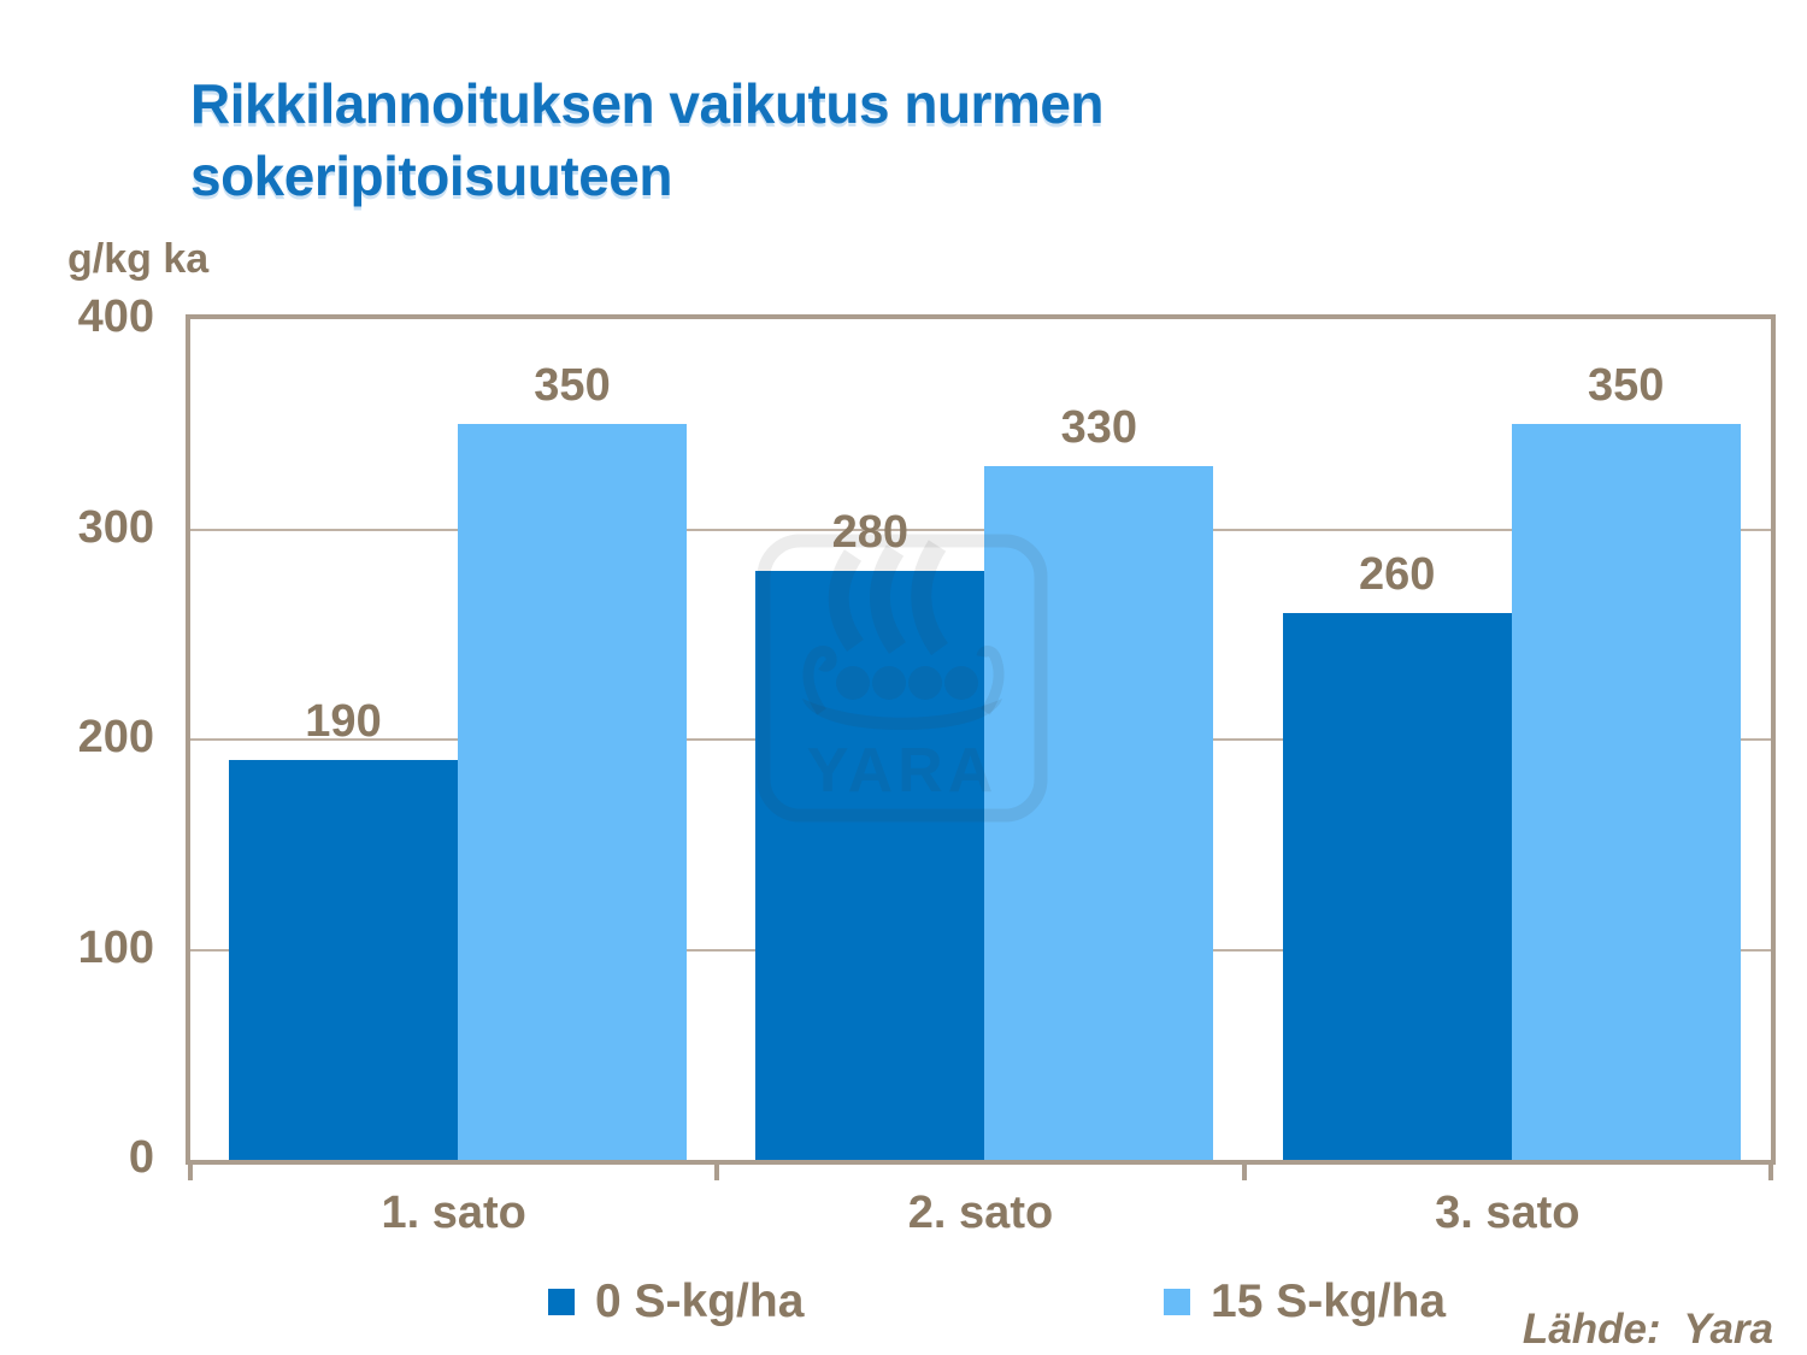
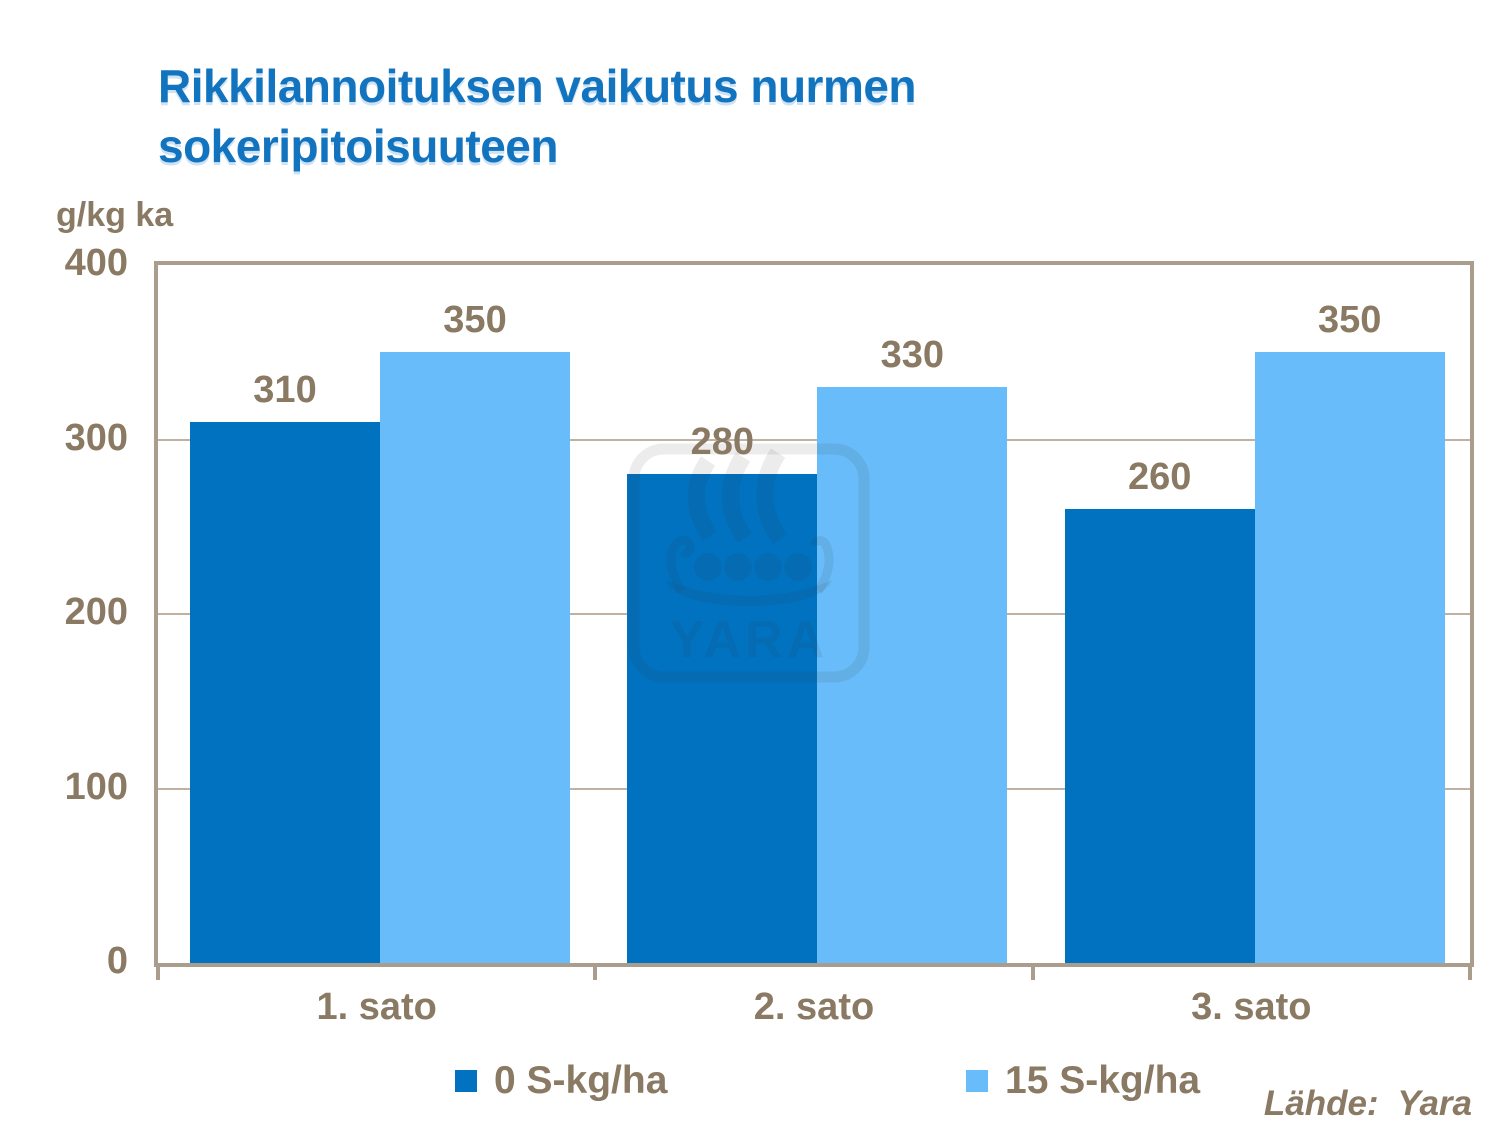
0 S-kg/ha/1. sato: 190 -> 310
